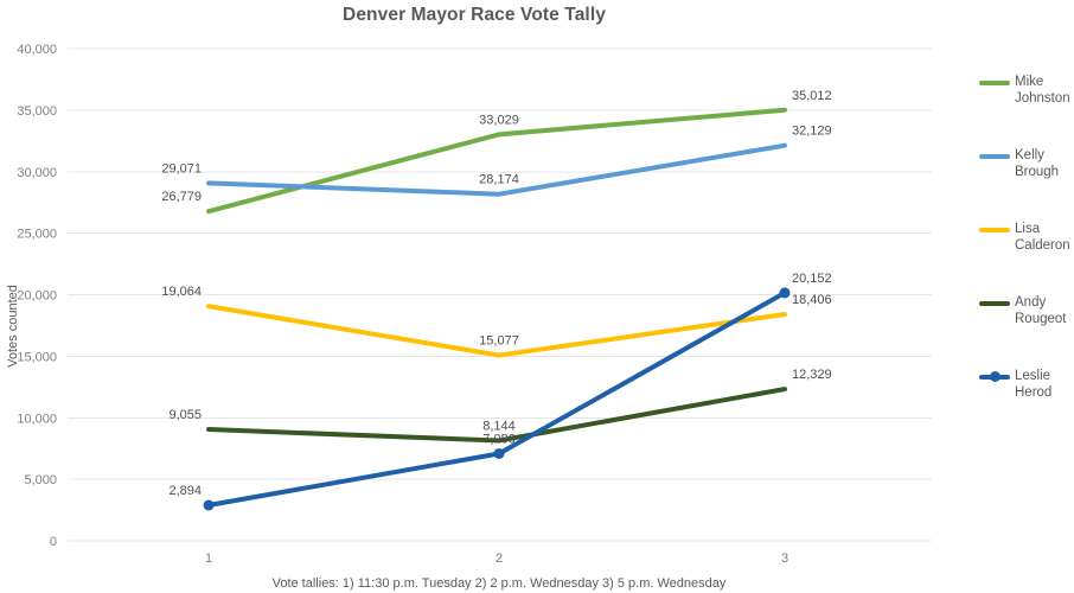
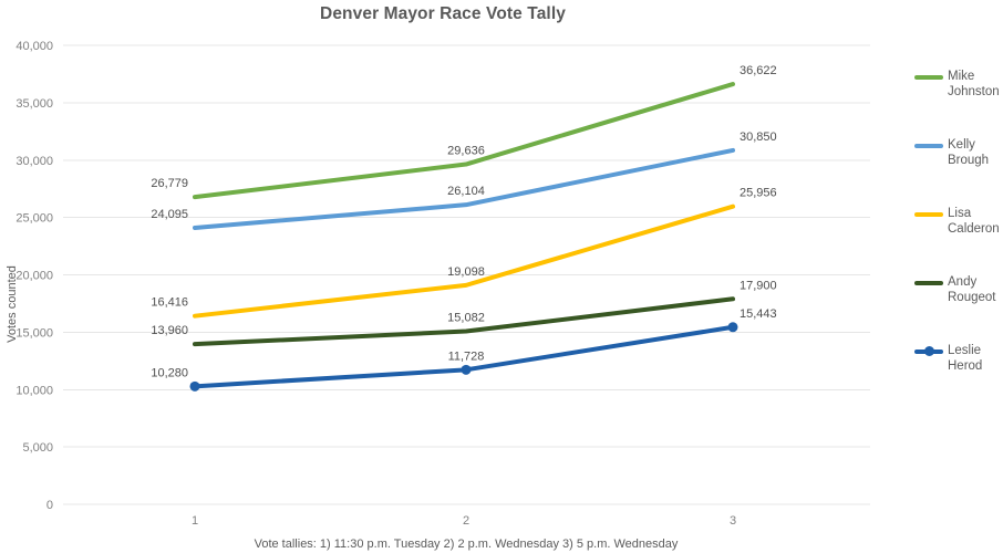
Kelly Brough/1: 29,071 -> 24,095
Lisa Calderon/1: 19,064 -> 16,416
Andy Rougeot/1: 9,055 -> 13,960
Leslie Herod/1: 2,894 -> 10,280
Mike Johnston/2: 33,029 -> 29,636
Kelly Brough/2: 28,174 -> 26,104
Lisa Calderon/2: 15,077 -> 19,098
Andy Rougeot/2: 8,144 -> 15,082
Leslie Herod/2: 7,086 -> 11,728
Mike Johnston/3: 35,012 -> 36,622
Kelly Brough/3: 32,129 -> 30,850
Lisa Calderon/3: 18,406 -> 25,956
Andy Rougeot/3: 12,329 -> 17,900
Leslie Herod/3: 20,152 -> 15,443
